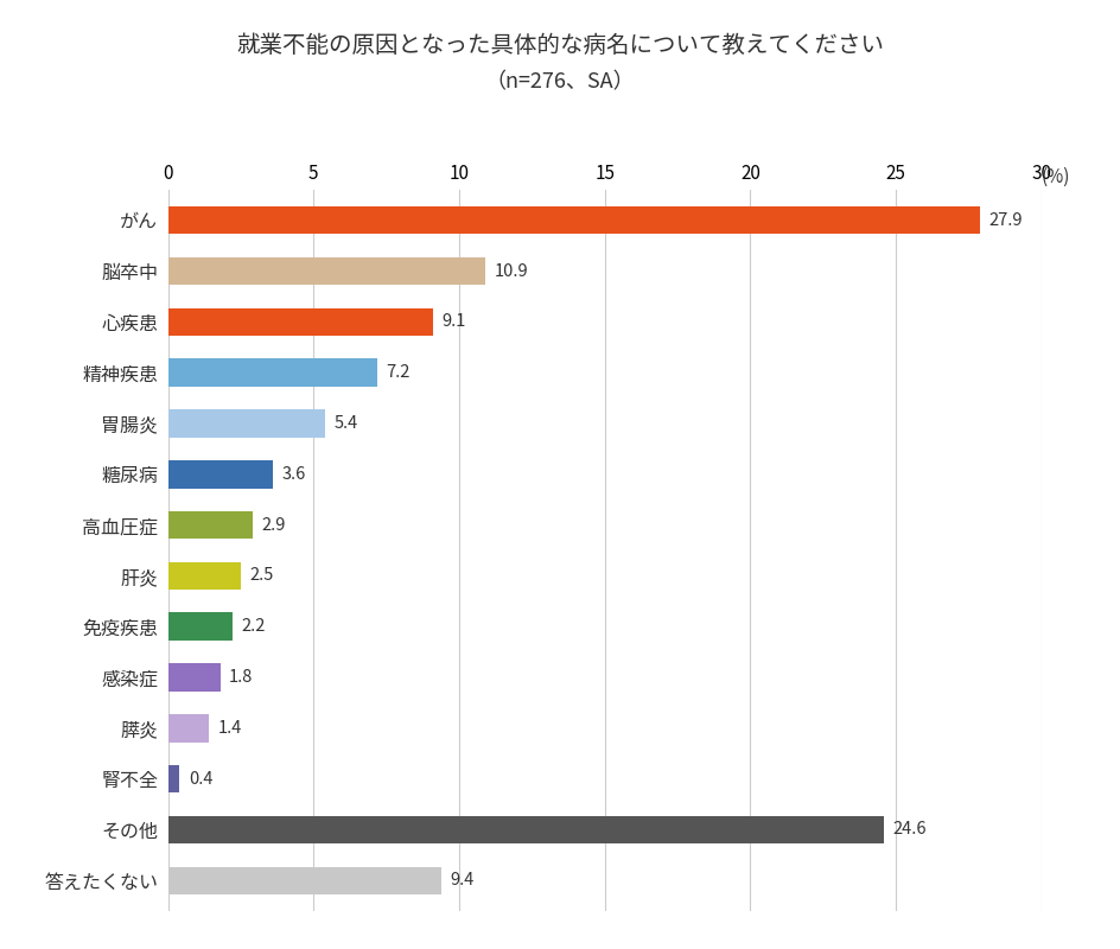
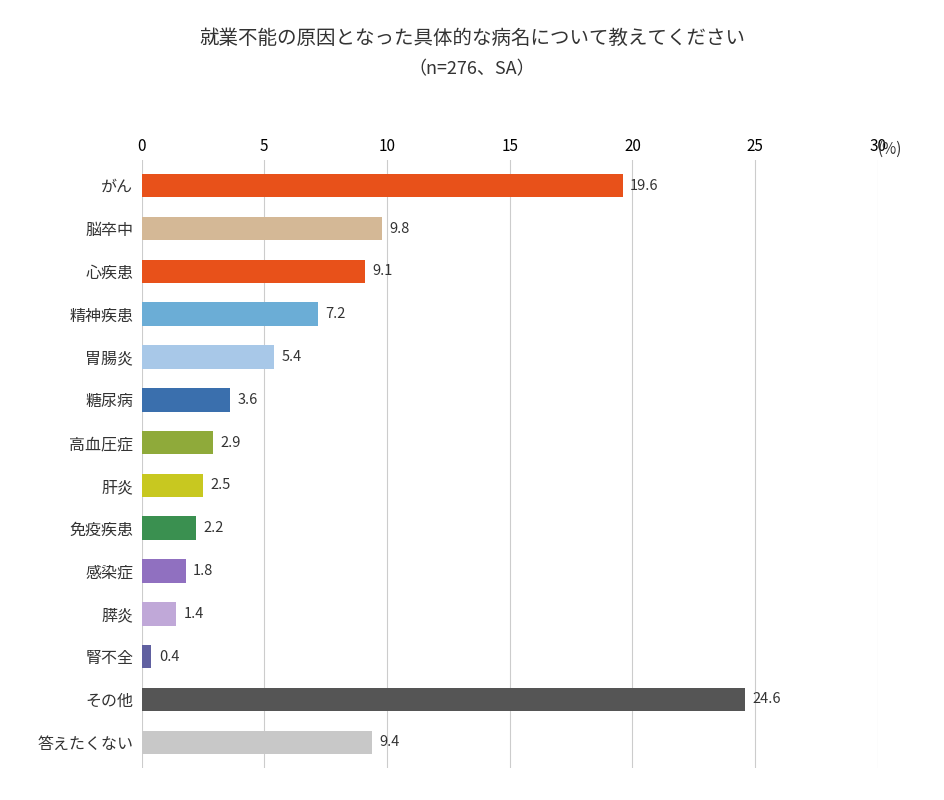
がん: 27.9 -> 19.6
脳卒中: 10.9 -> 9.8
